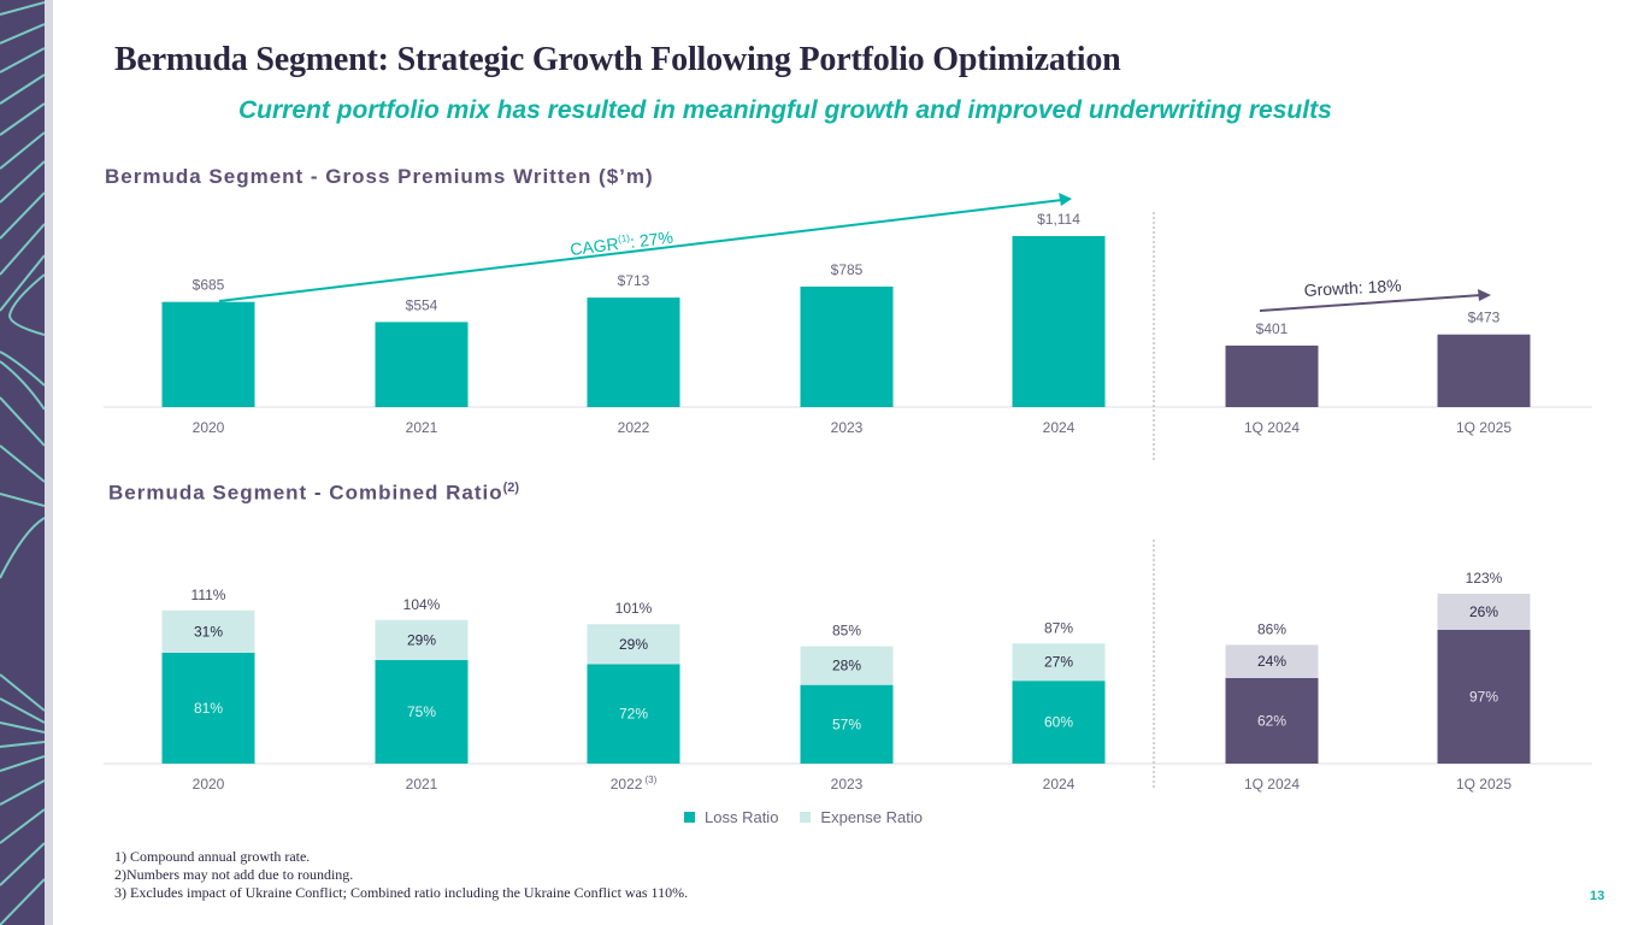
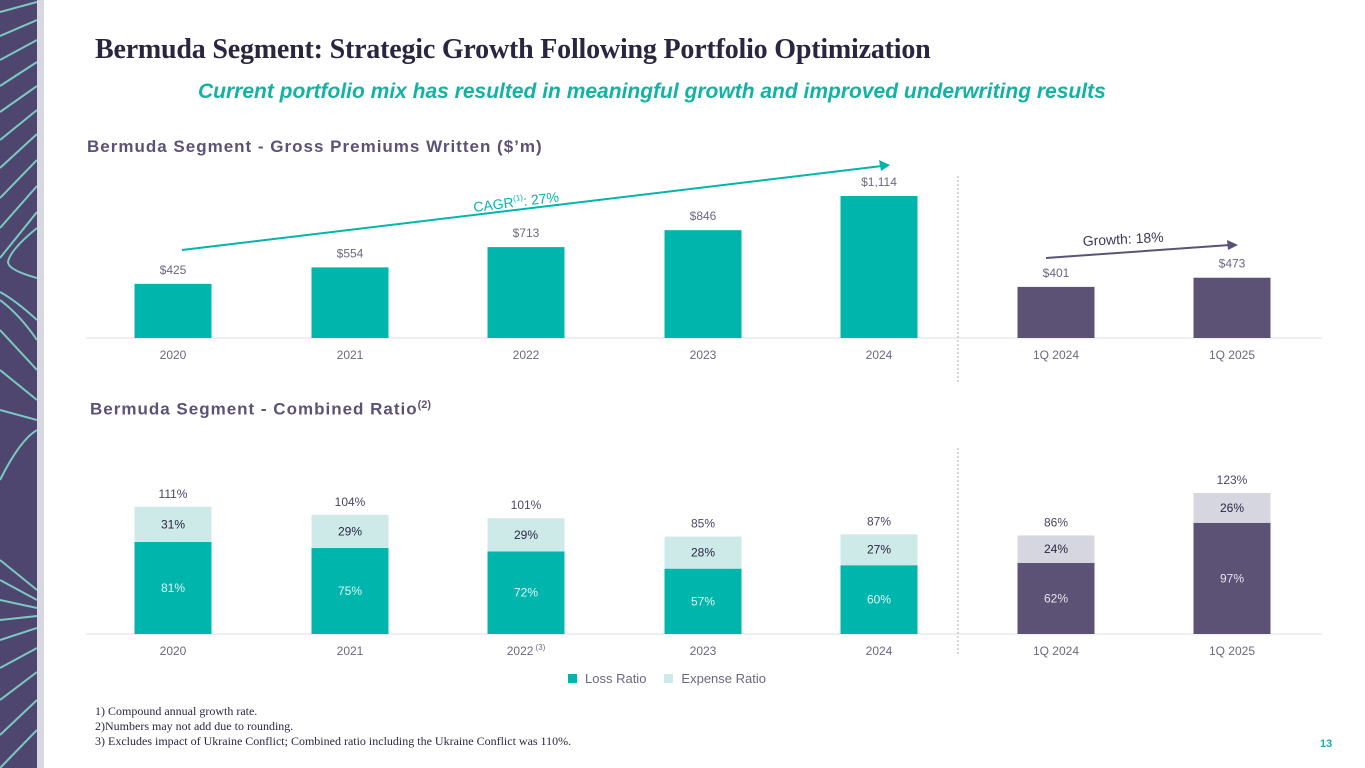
Bermuda Segment - Gross Premiums Written ($’m)/2020: $685 -> $425
Bermuda Segment - Gross Premiums Written ($’m)/2023: $785 -> $846
